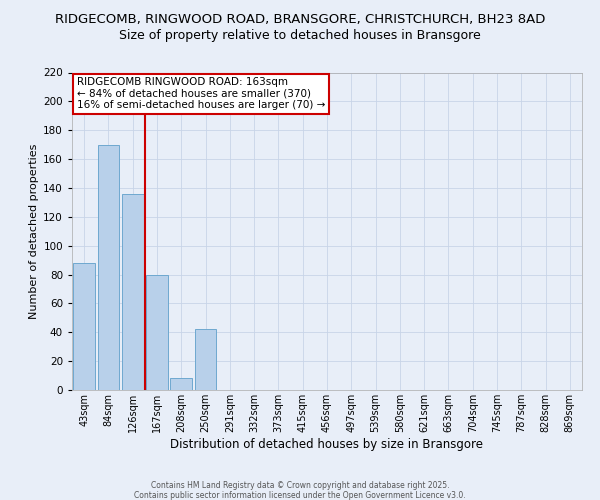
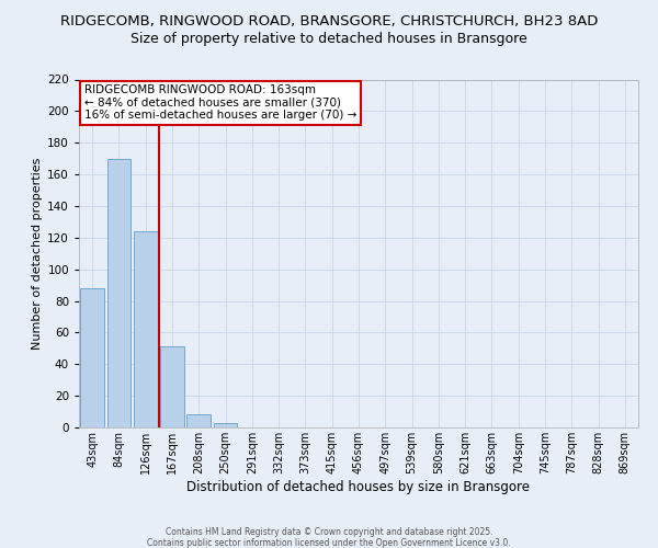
126sqm: 136 -> 124
167sqm: 80 -> 51
250sqm: 42 -> 3
